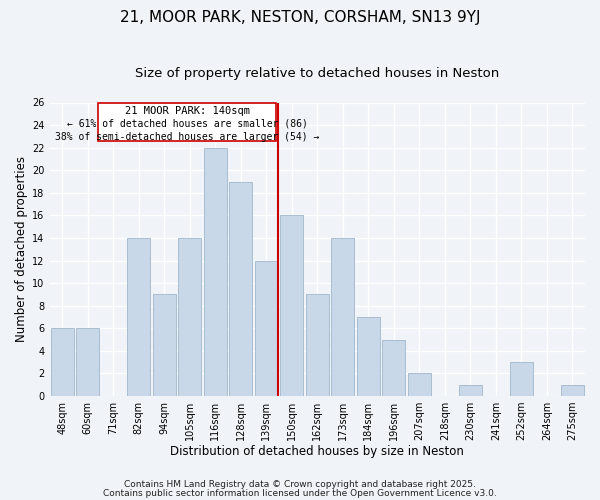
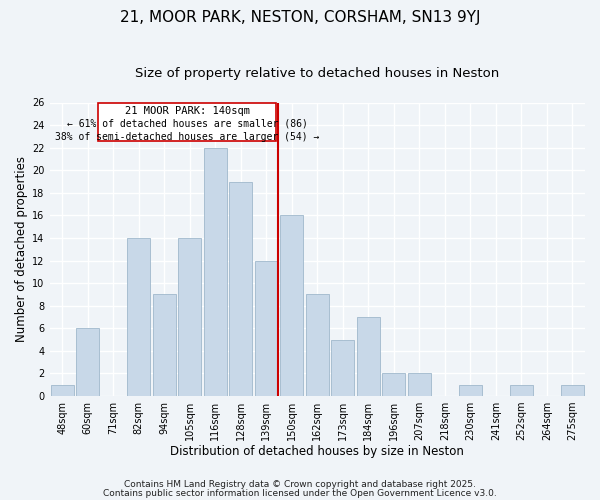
48sqm: 6 -> 1
173sqm: 14 -> 5
196sqm: 5 -> 2
252sqm: 3 -> 1
